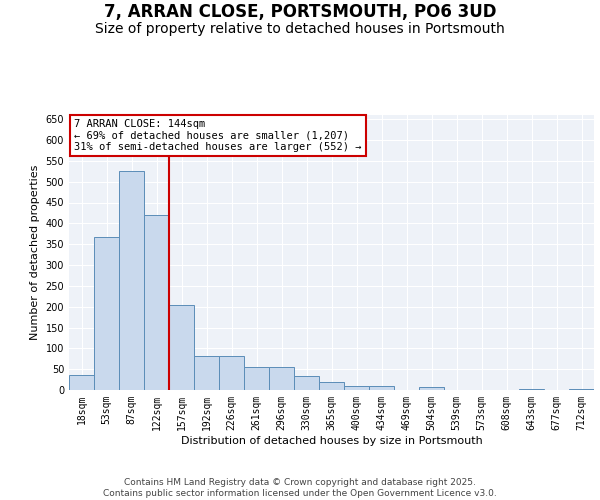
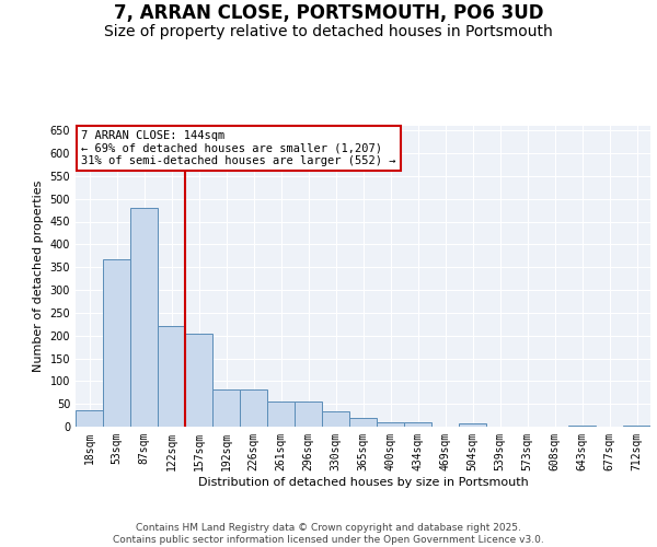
87sqm: 525 -> 480
122sqm: 420 -> 220
